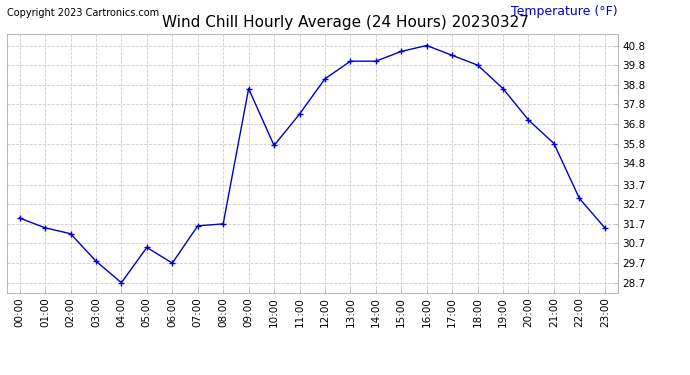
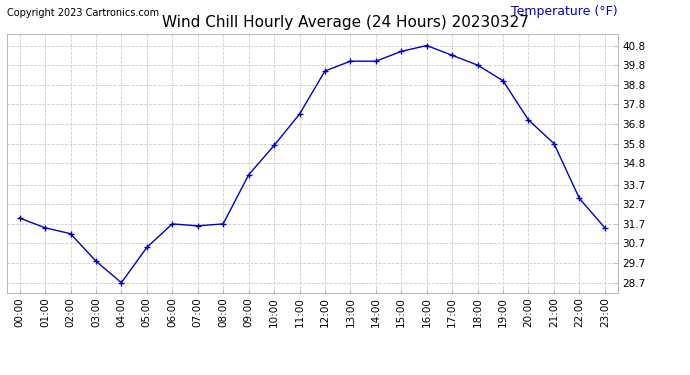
06:00: 29.7 -> 31.7
09:00: 38.6 -> 34.2
12:00: 39.1 -> 39.5
19:00: 38.6 -> 39.0
